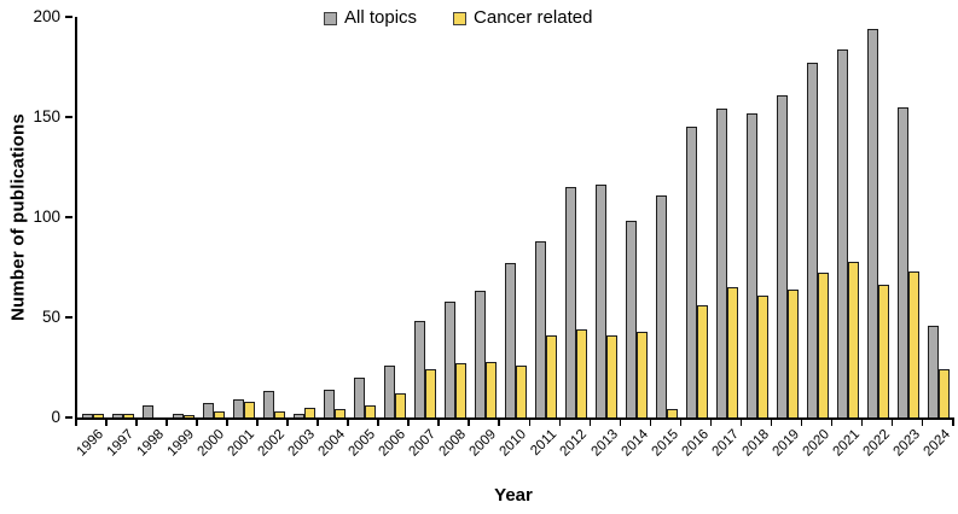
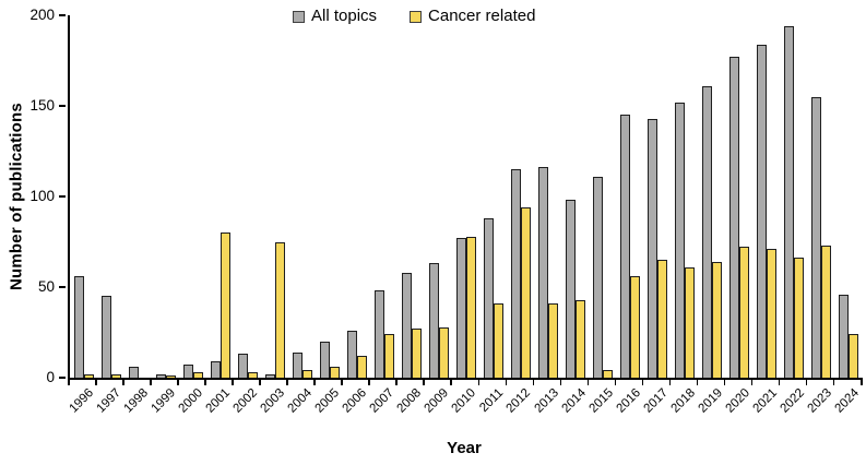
All topics/1996: 2 -> 56
All topics/1997: 2 -> 45
Cancer related/2001: 8 -> 80
Cancer related/2003: 5 -> 75
Cancer related/2010: 26 -> 78
Cancer related/2012: 44 -> 94
All topics/2017: 154 -> 143
Cancer related/2021: 78 -> 71
